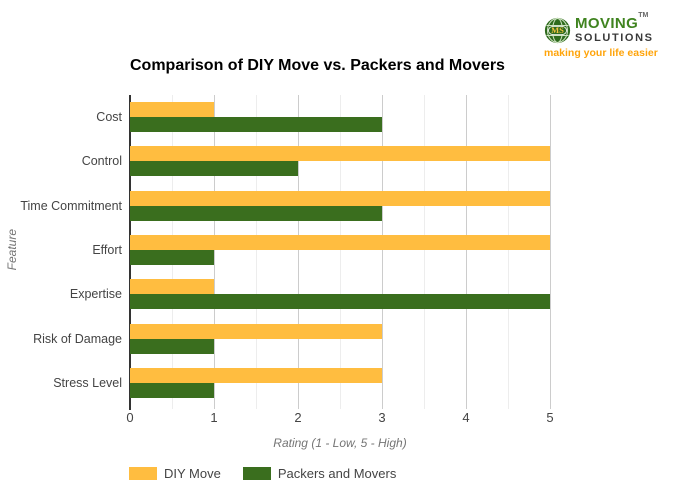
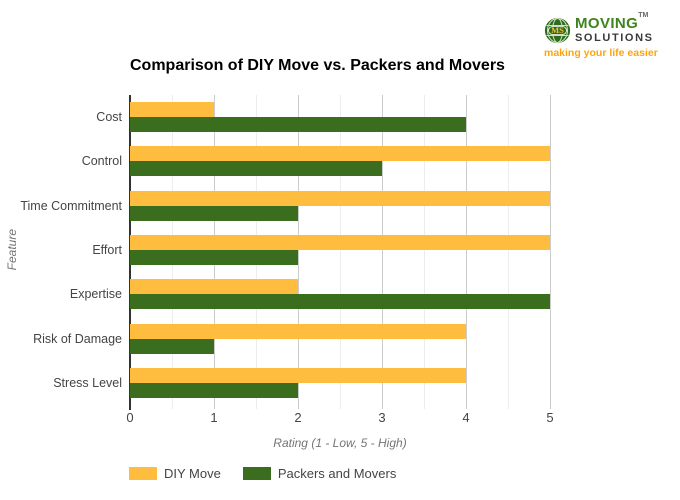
Packers and Movers/Cost: 3 -> 4
Packers and Movers/Control: 2 -> 3
Packers and Movers/Time Commitment: 3 -> 2
Packers and Movers/Effort: 1 -> 2
DIY Move/Expertise: 1 -> 2
DIY Move/Risk of Damage: 3 -> 4
DIY Move/Stress Level: 3 -> 4
Packers and Movers/Stress Level: 1 -> 2
